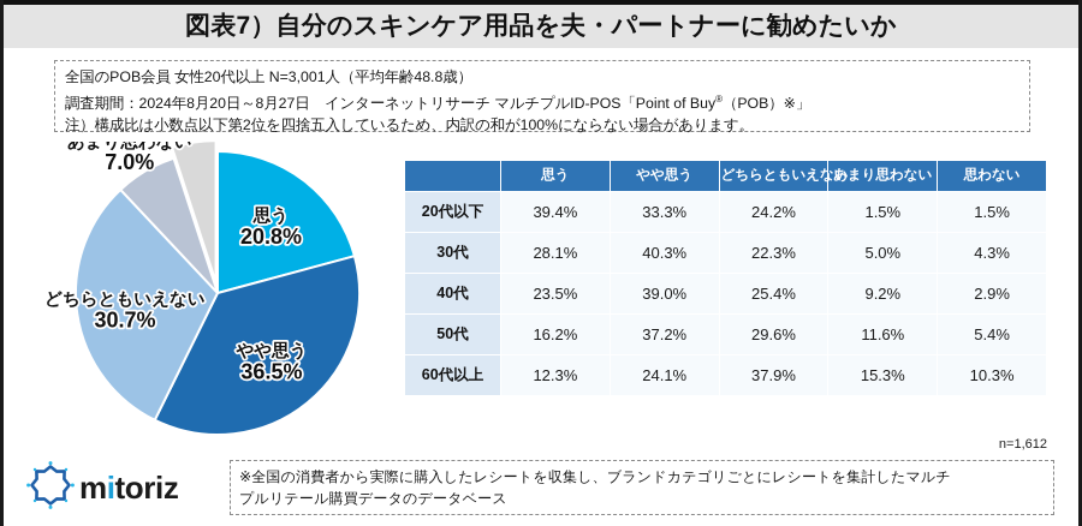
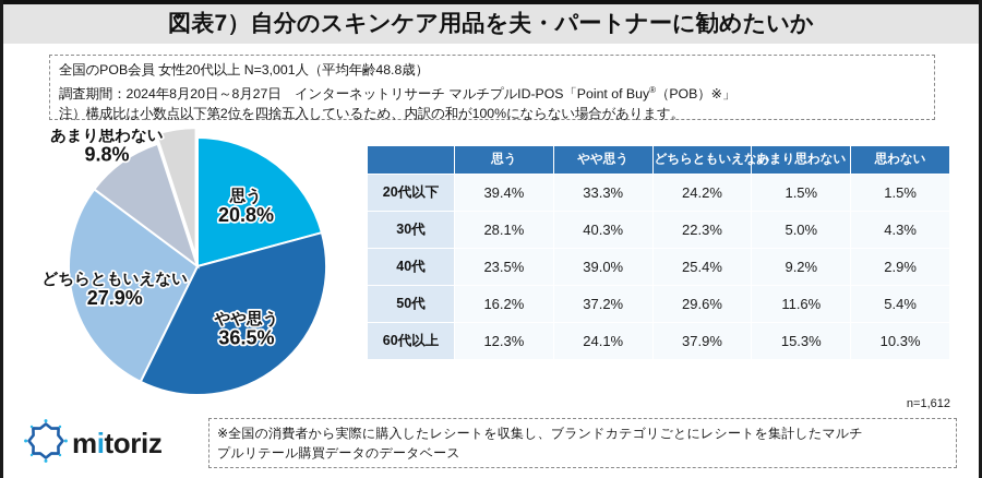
どちらともいえない: 30.7% -> 27.9%
あまり思わない: 7.0% -> 9.8%
